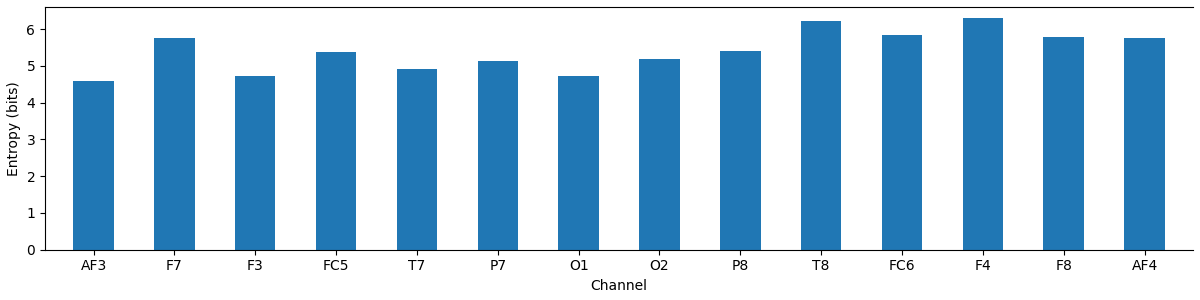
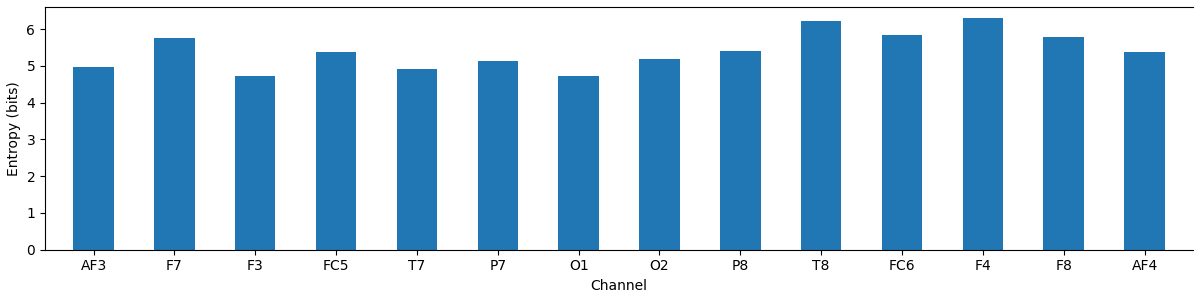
AF3: 4.60 -> 4.98
AF4: 5.75 -> 5.38
